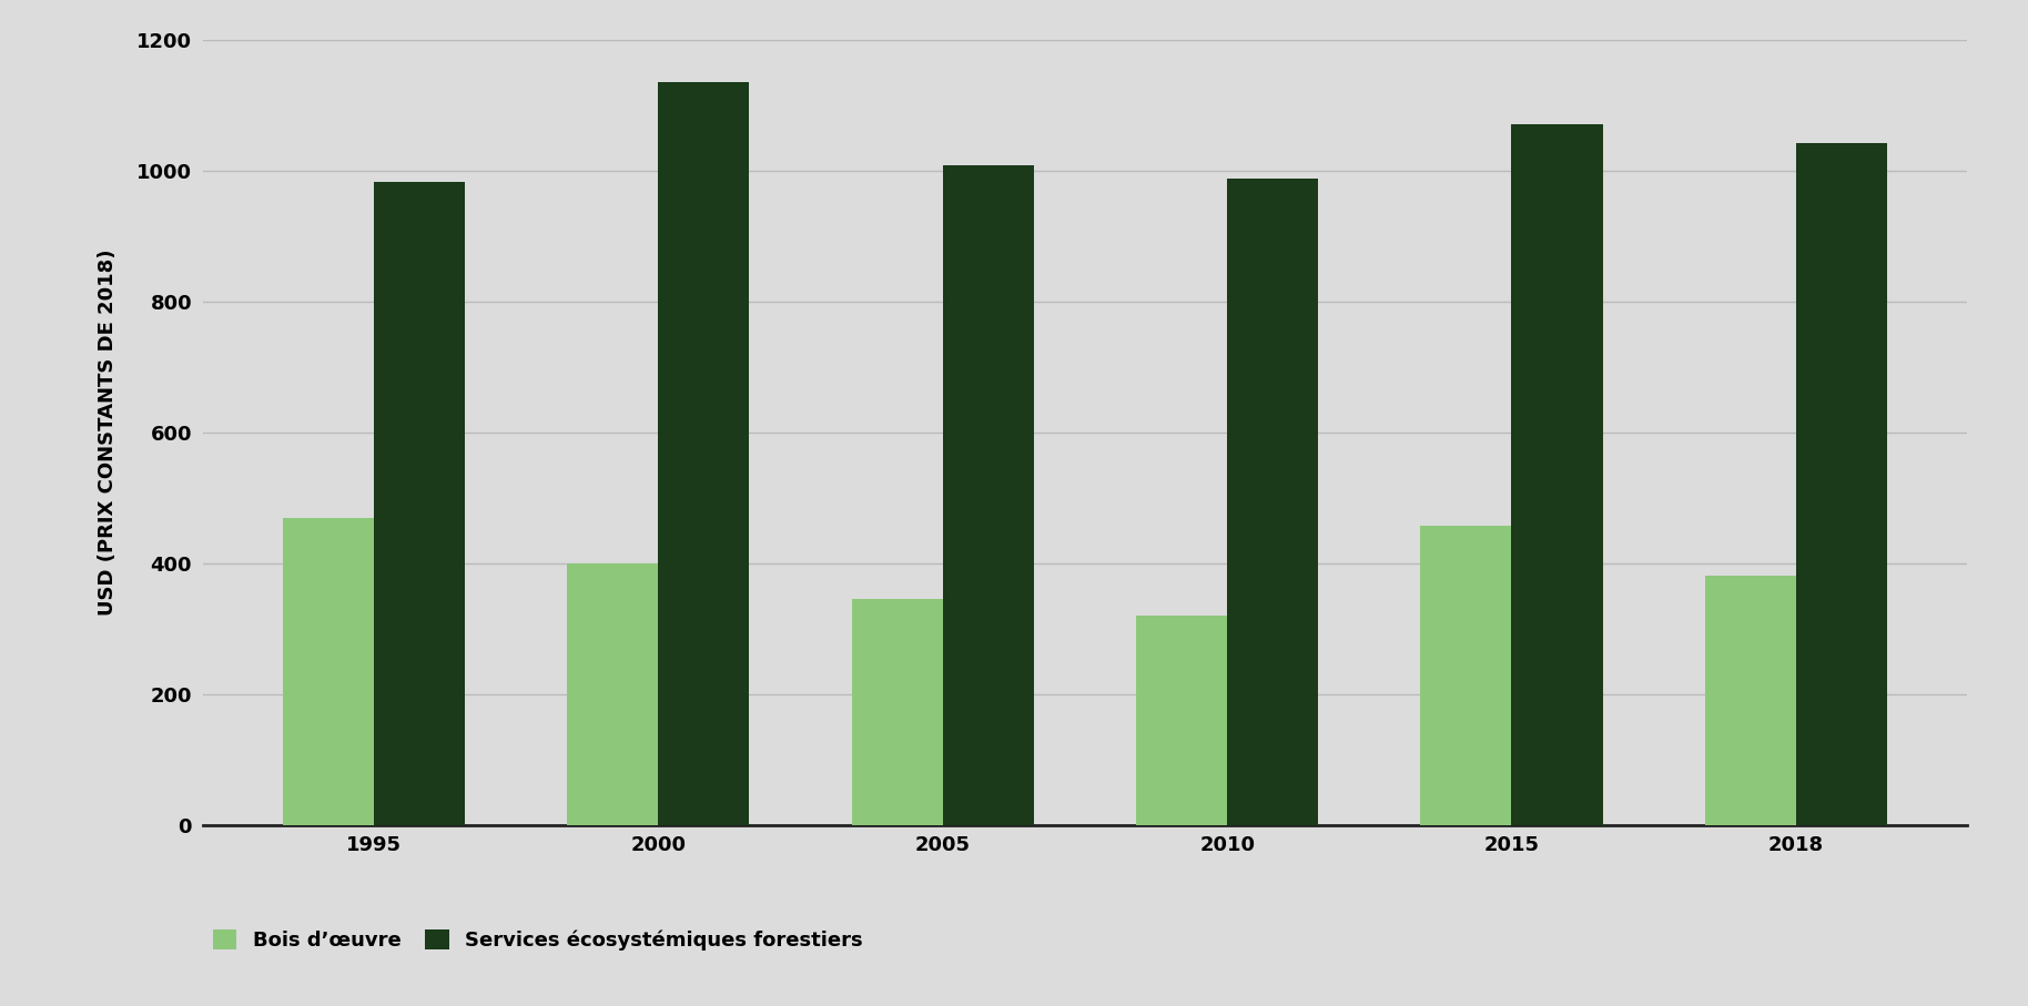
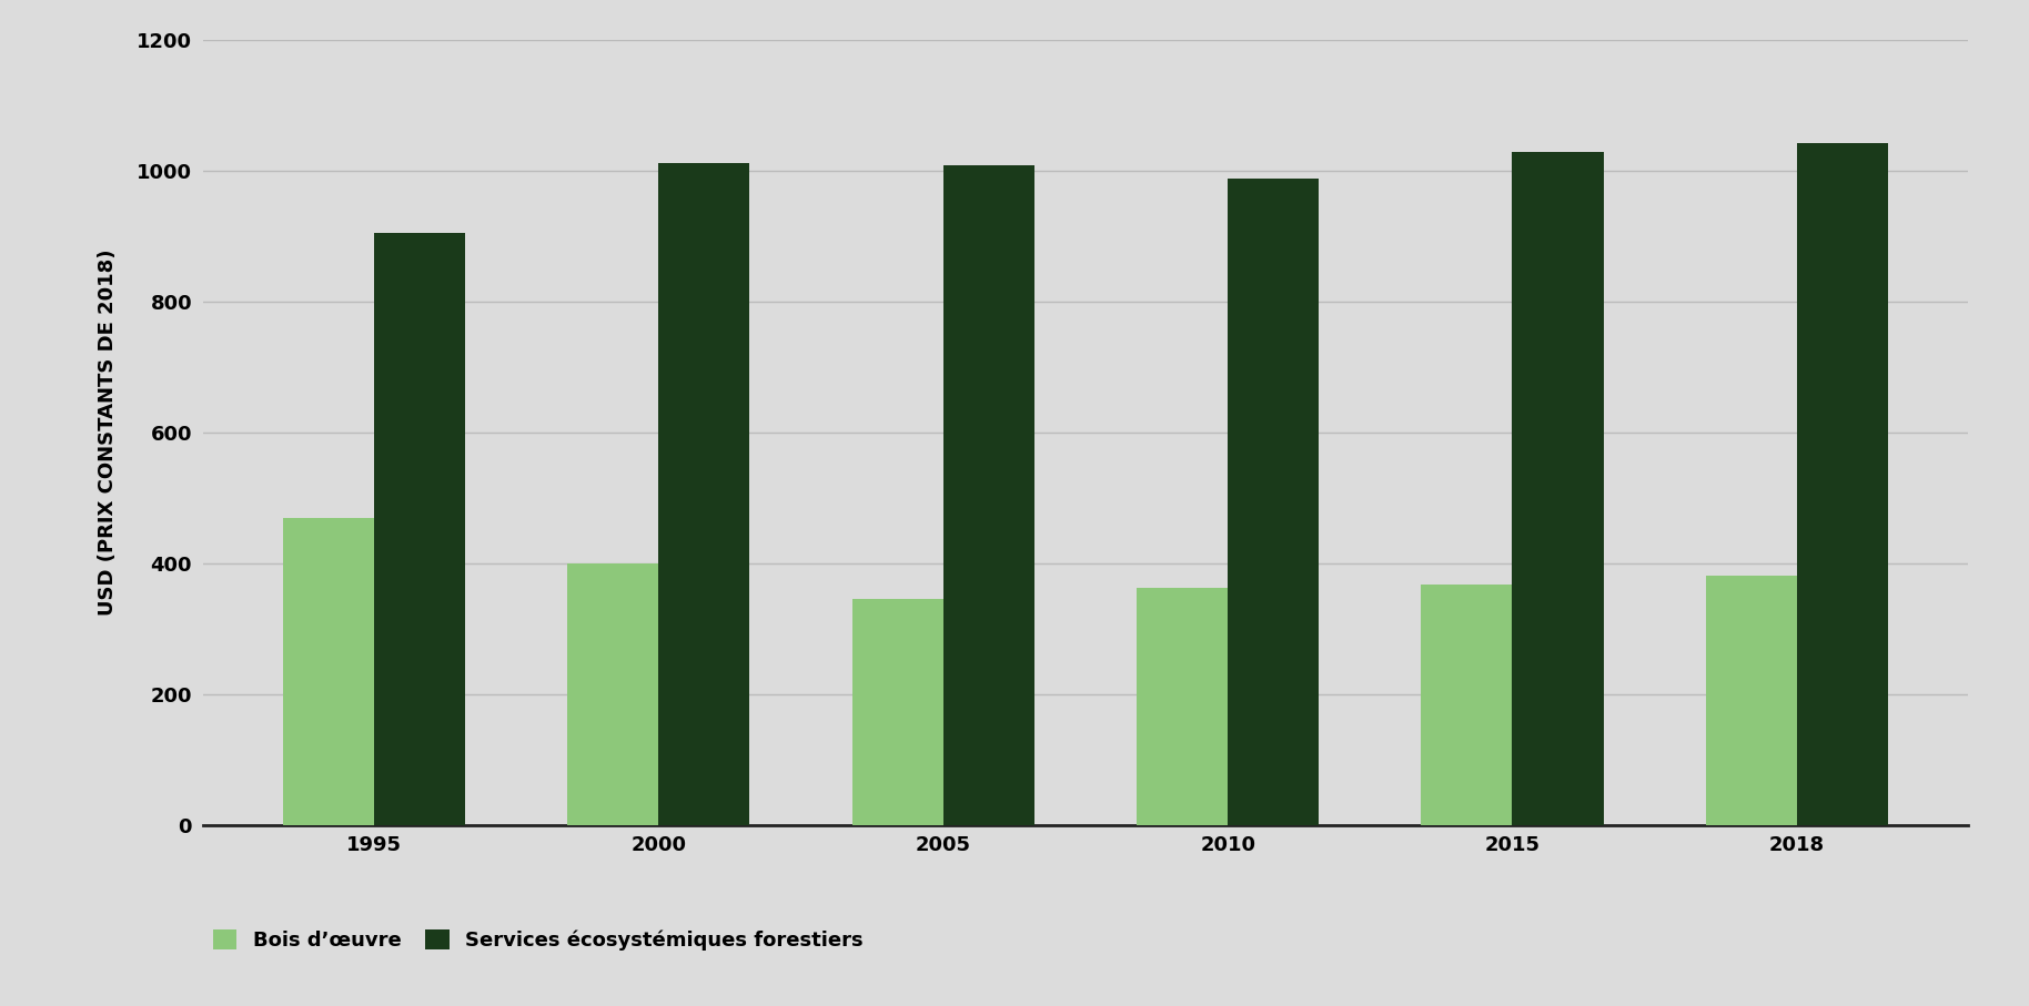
Services écosystémiques forestiers/1995: 984 -> 905
Services écosystémiques forestiers/2000: 1136 -> 1012
Bois d’œuvre/2010: 320 -> 363
Bois d’œuvre/2015: 458 -> 367
Services écosystémiques forestiers/2015: 1072 -> 1030
